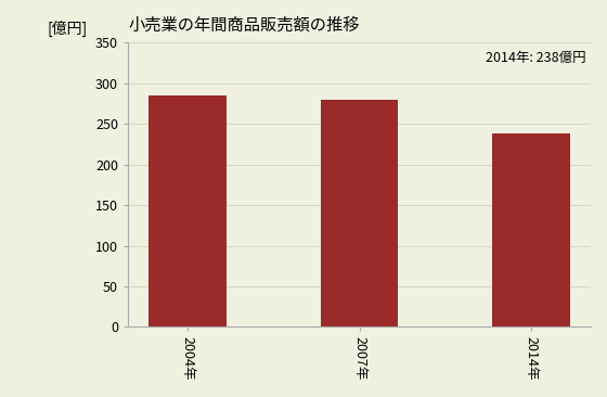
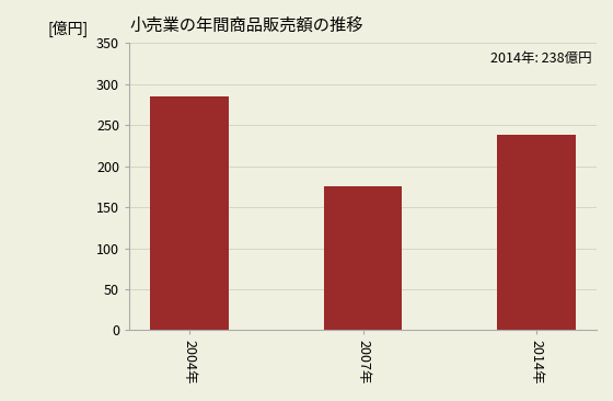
2007年: 279 -> 176
